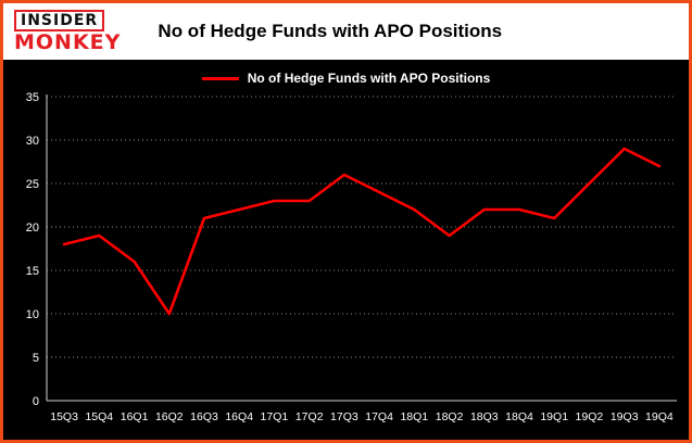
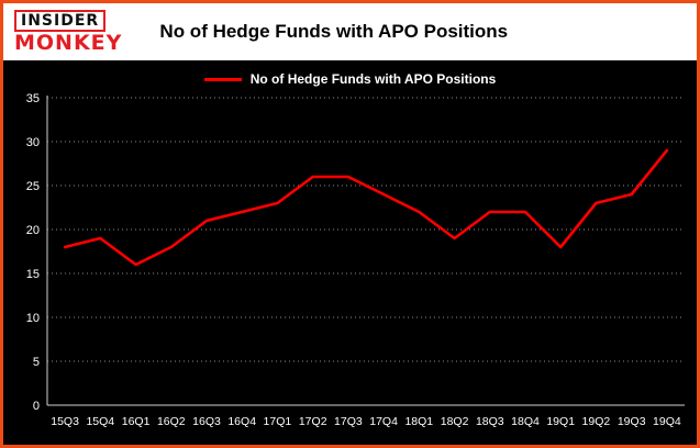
16Q2: 10 -> 18
17Q2: 23 -> 26
19Q1: 21 -> 18
19Q2: 25 -> 23
19Q3: 29 -> 24
19Q4: 27 -> 29
